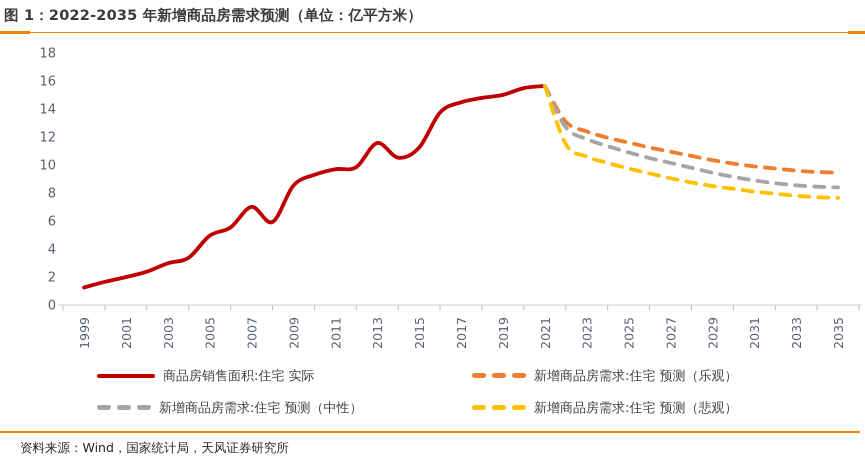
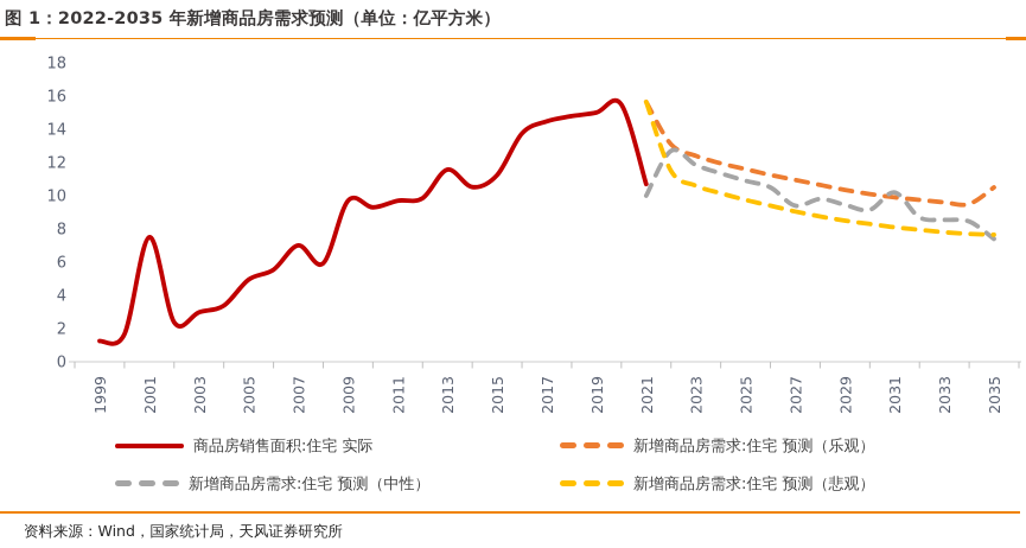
商品房销售面积:住宅 实际/2001: 2.0 -> 7.5
商品房销售面积:住宅 实际/2009: 8.5 -> 9.7
商品房销售面积:住宅 实际/2021: 15.7 -> 10.7
新增商品房需求:住宅 预测（中性）/2021: 15.7 -> 10.0
新增商品房需求:住宅 预测（中性）/2027: 10.2 -> 9.4
新增商品房需求:住宅 预测（中性）/2031: 8.9 -> 10.2
新增商品房需求:住宅 预测（乐观）/2035: 9.4 -> 10.5
新增商品房需求:住宅 预测（中性）/2035: 8.4 -> 7.4
